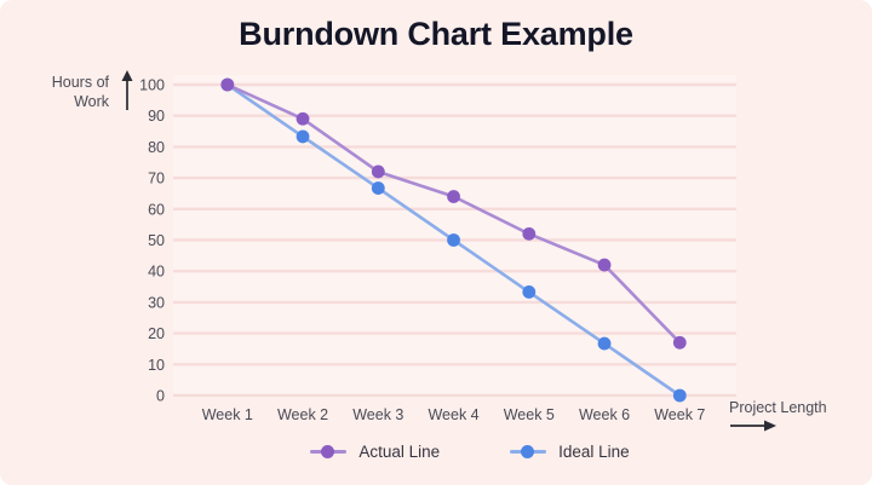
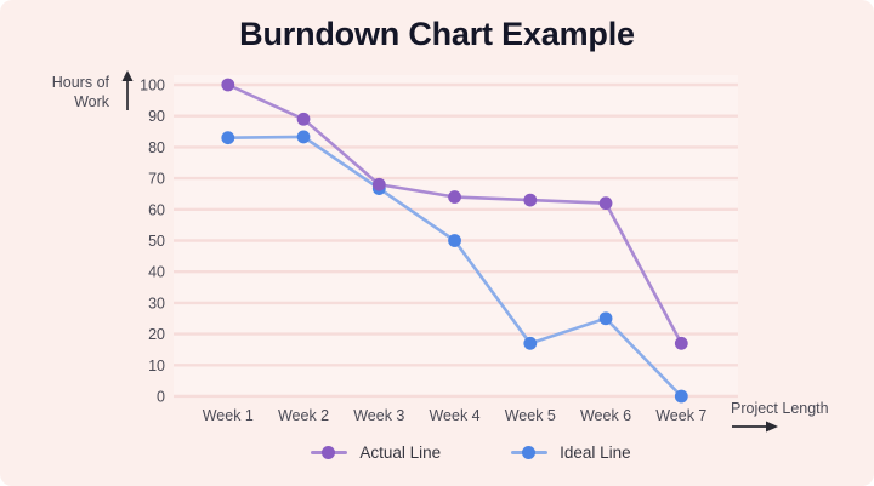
Ideal Line/Week 1: 100 -> 83
Actual Line/Week 3: 72 -> 68
Actual Line/Week 5: 52 -> 63
Ideal Line/Week 5: 33 -> 17
Actual Line/Week 6: 42 -> 62
Ideal Line/Week 6: 17 -> 25
